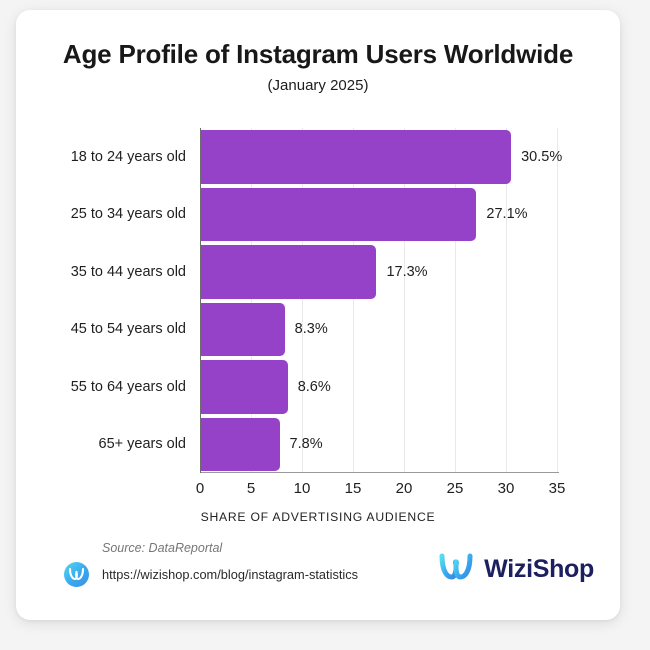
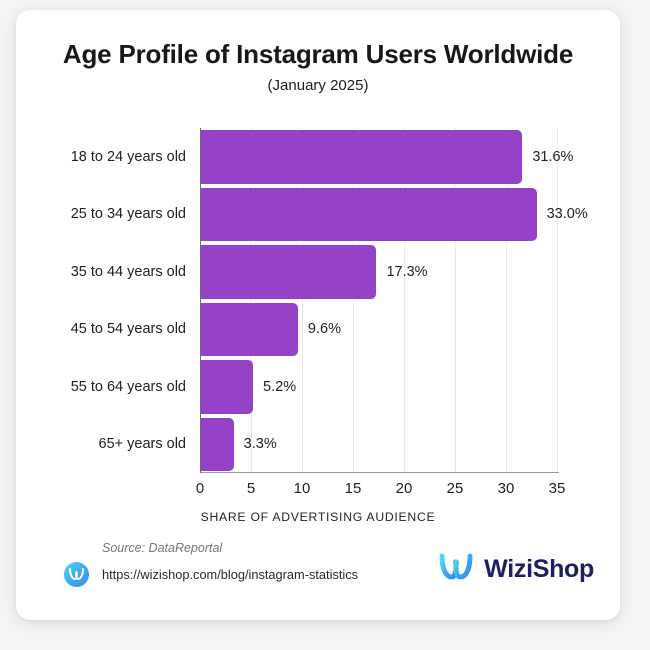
18 to 24 years old: 30.5% -> 31.6%
25 to 34 years old: 27.1% -> 33.0%
45 to 54 years old: 8.3% -> 9.6%
55 to 64 years old: 8.6% -> 5.2%
65+ years old: 7.8% -> 3.3%
